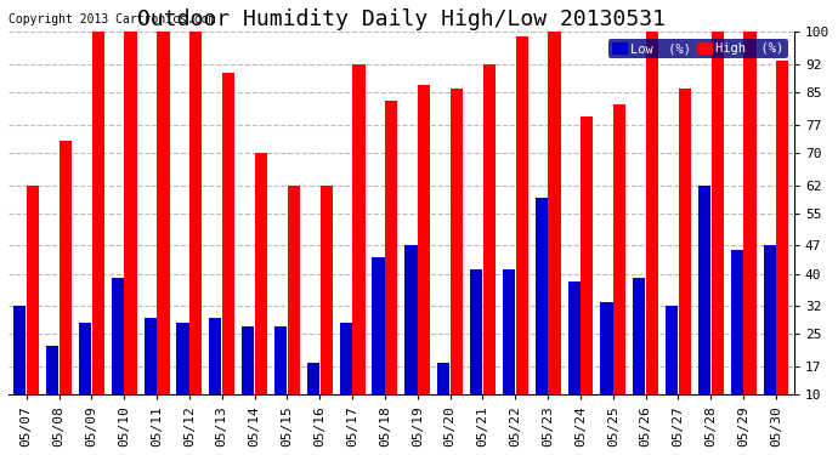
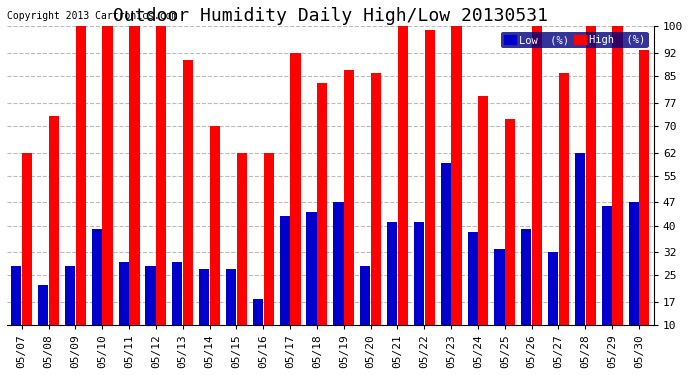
Low (%)/05/07: 32 -> 28
Low (%)/05/17: 28 -> 43
Low (%)/05/20: 18 -> 28
High (%)/05/21: 92 -> 100
High (%)/05/25: 82 -> 72
